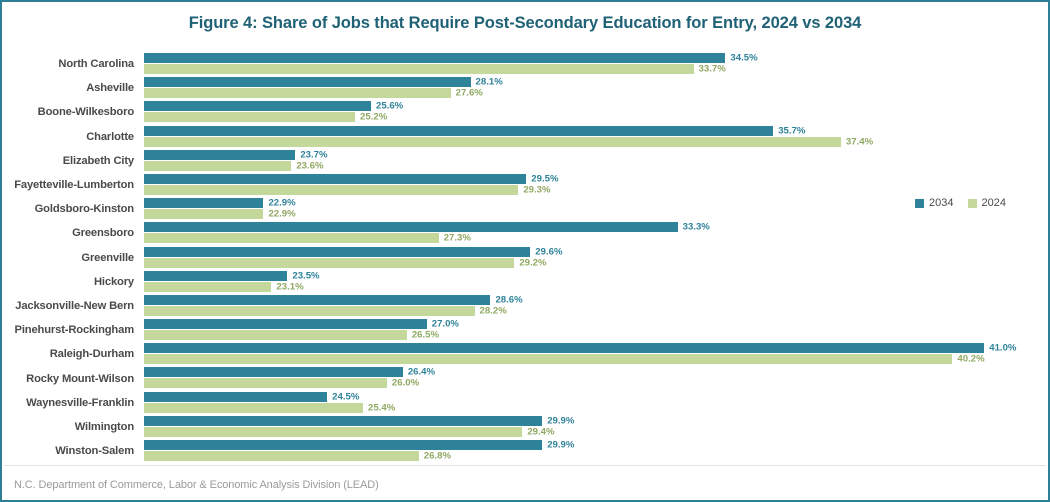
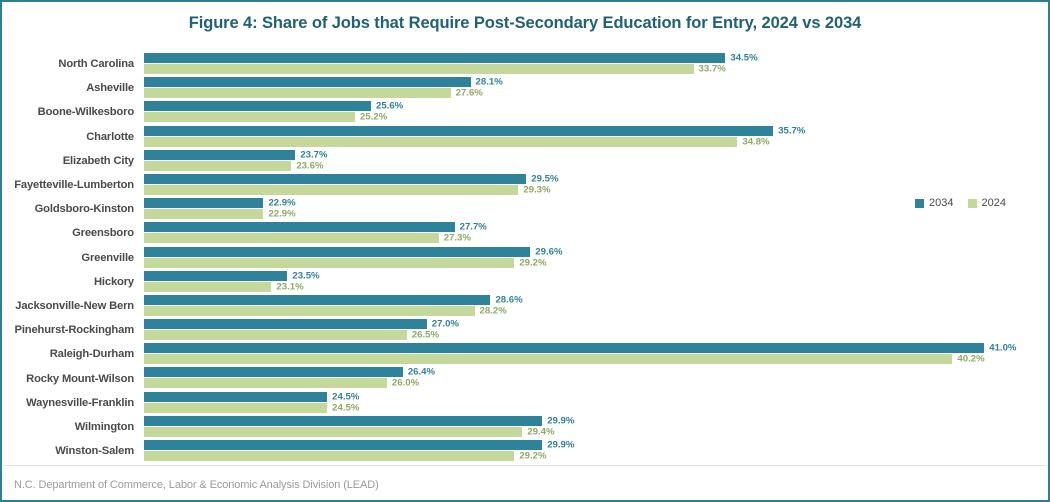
2024/Charlotte: 37.4% -> 34.8%
2034/Greensboro: 33.3% -> 27.7%
2024/Waynesville-Franklin: 25.4% -> 24.5%
2024/Winston-Salem: 26.8% -> 29.2%
